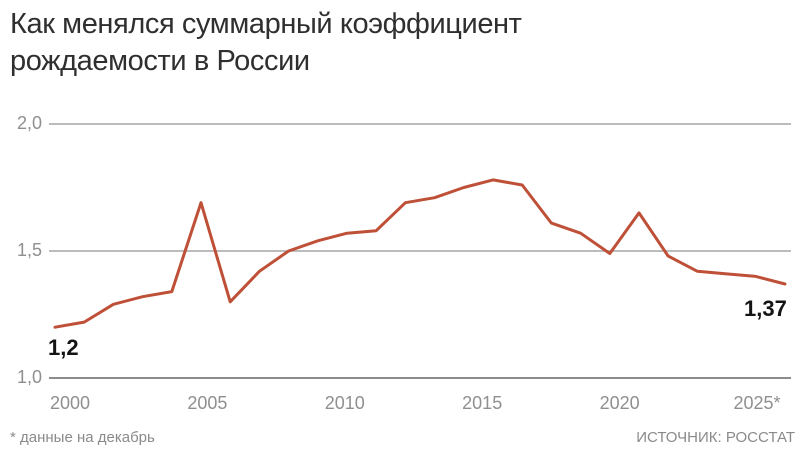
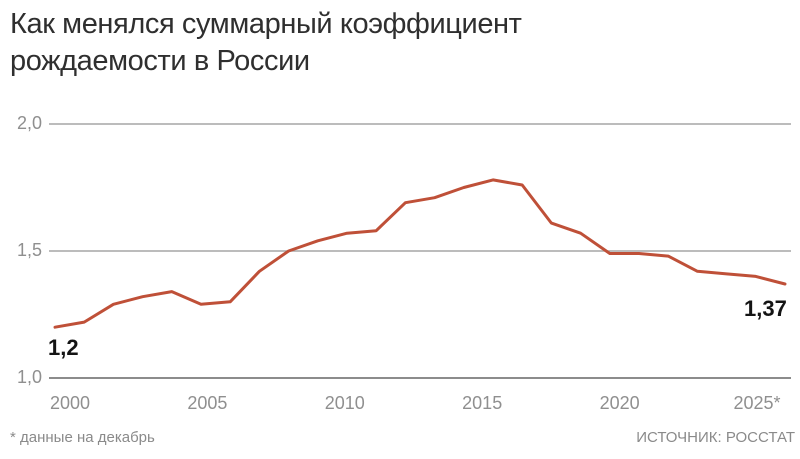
2005: 1,69 -> 1,29
2020: 1,65 -> 1,49
